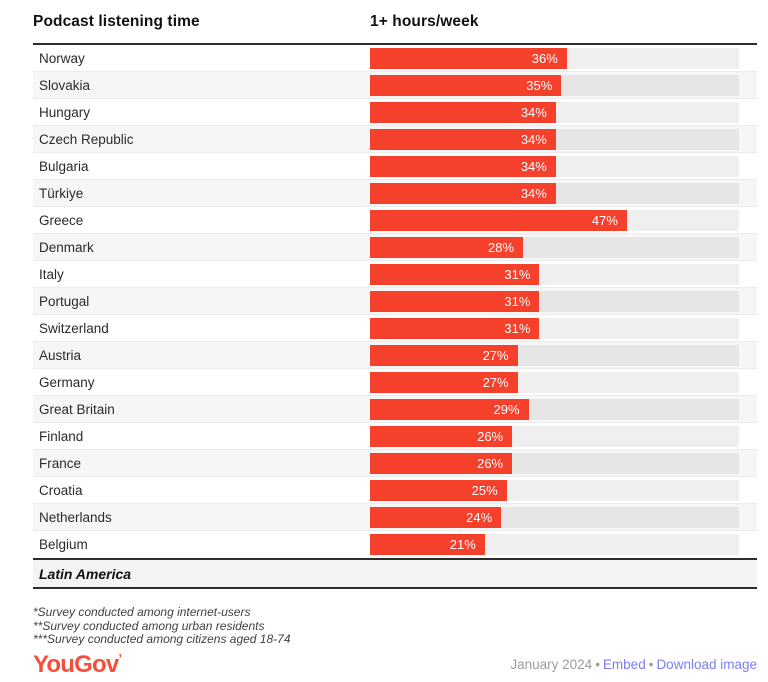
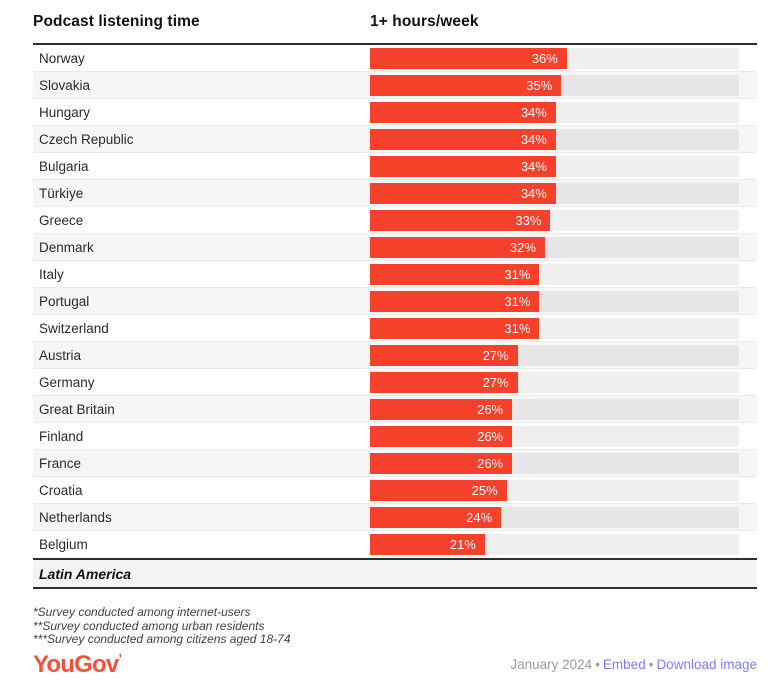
Greece: 47% -> 33%
Denmark: 28% -> 32%
Great Britain: 29% -> 26%
